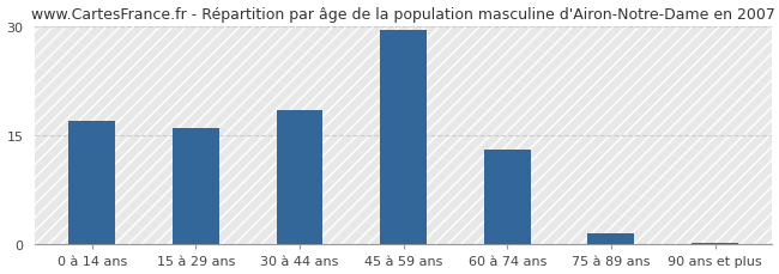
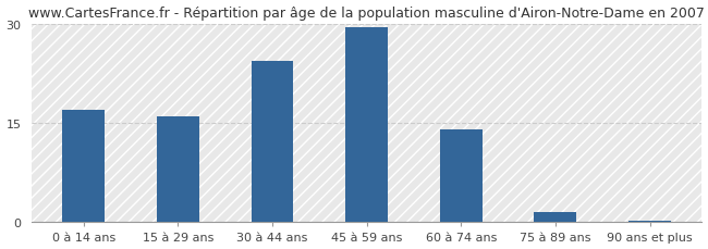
30 à 44 ans: 18.5 -> 24.4
60 à 74 ans: 13.0 -> 14.0
